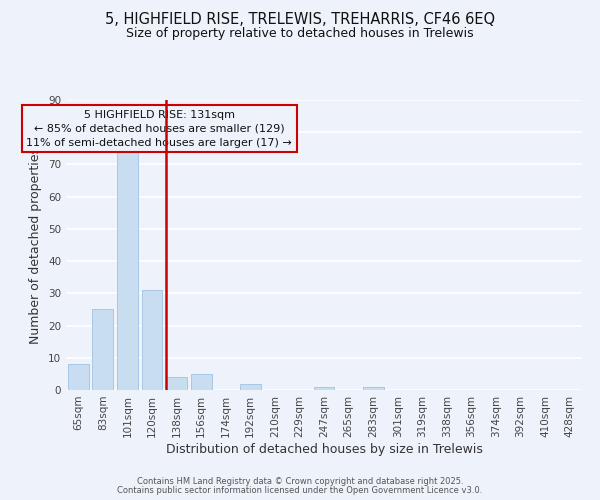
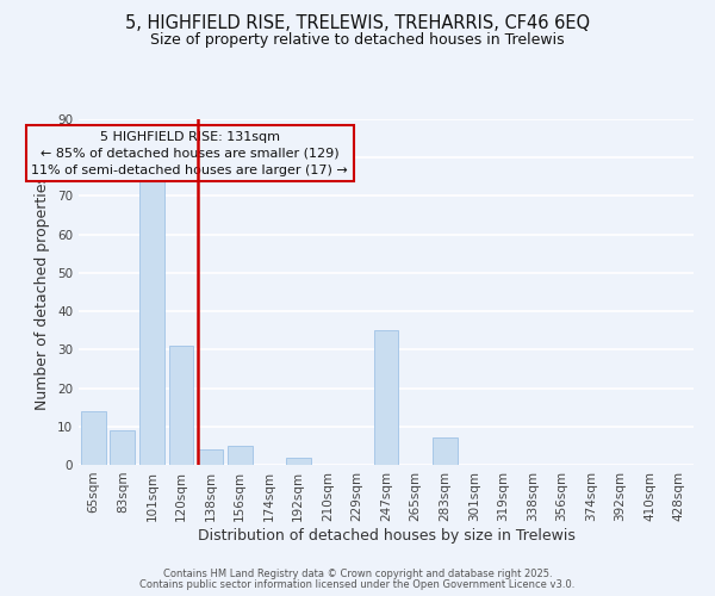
65sqm: 8 -> 14
83sqm: 25 -> 9
247sqm: 1 -> 35
283sqm: 1 -> 7
